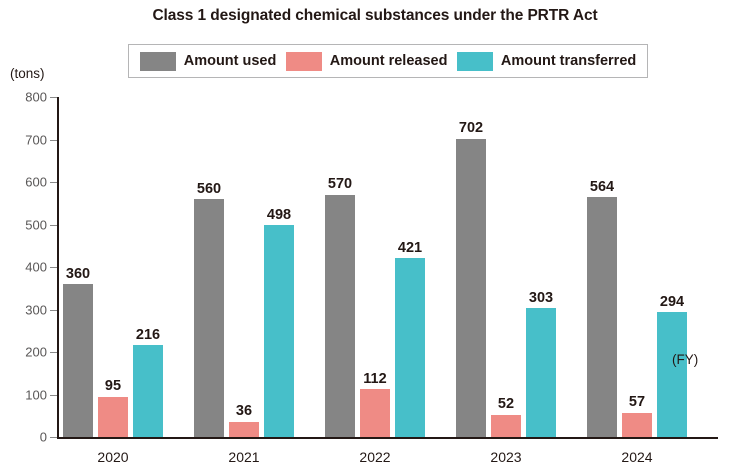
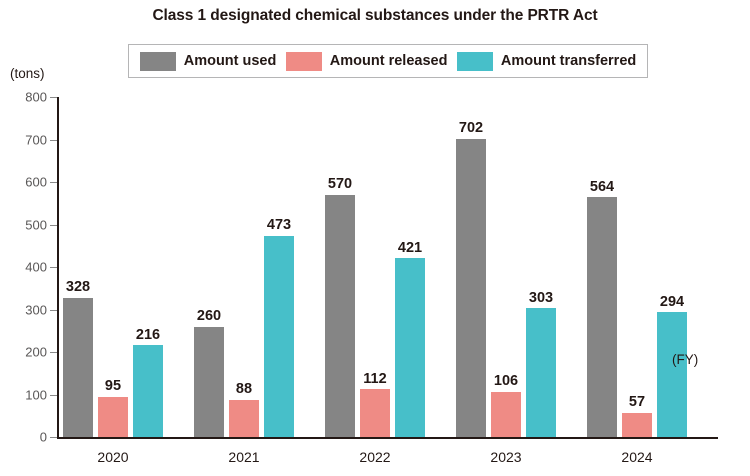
Amount used/2020: 360 -> 328
Amount used/2021: 560 -> 260
Amount released/2021: 36 -> 88
Amount transferred/2021: 498 -> 473
Amount released/2023: 52 -> 106
